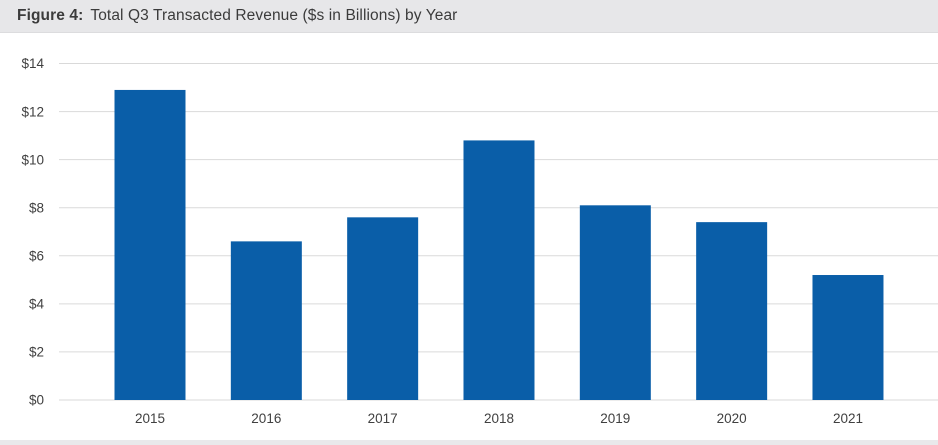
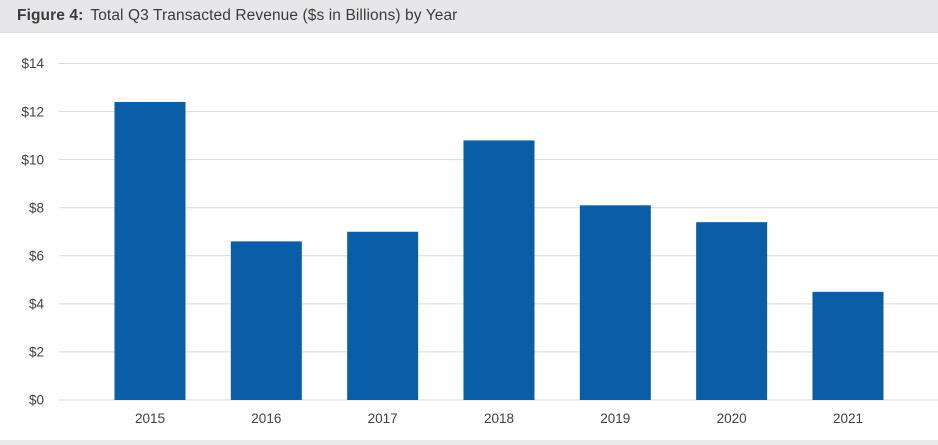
2015: $12.9 -> $12.4
2017: $7.6 -> $7.0
2021: $5.2 -> $4.5
